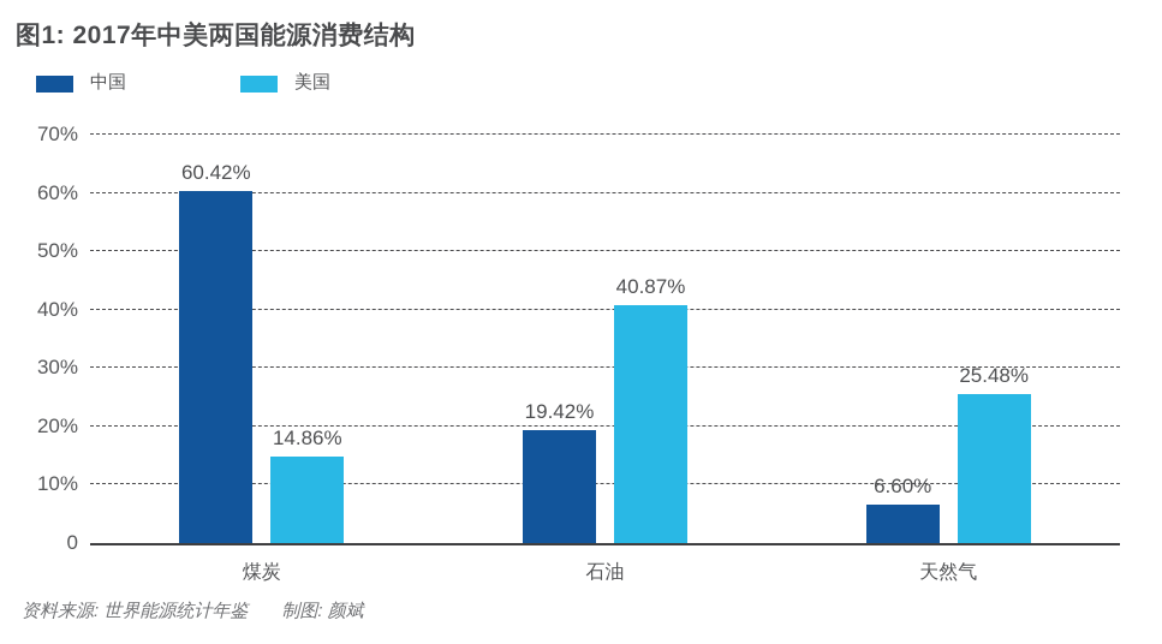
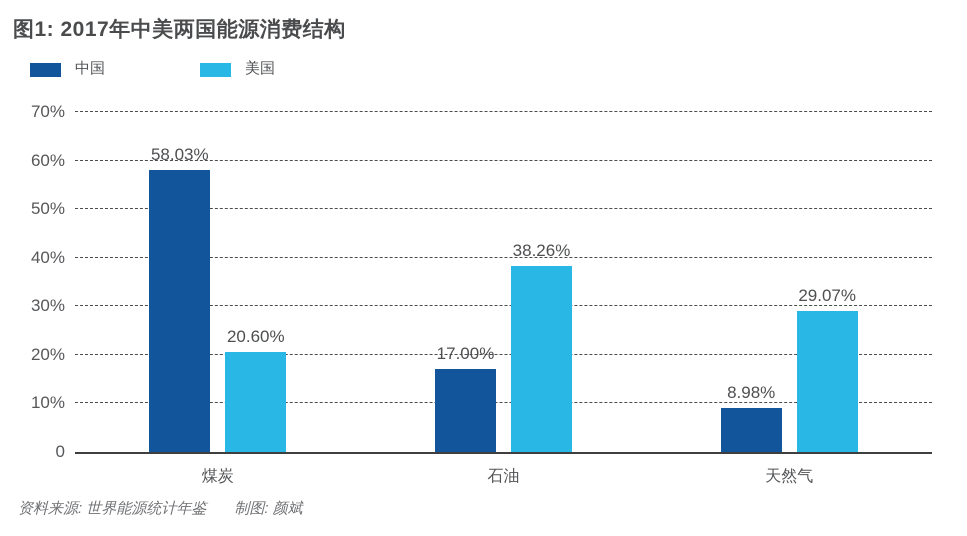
中国/煤炭: 60.42% -> 58.03%
美国/煤炭: 14.86% -> 20.60%
中国/石油: 19.42% -> 17.00%
美国/石油: 40.87% -> 38.26%
中国/天然气: 6.60% -> 8.98%
美国/天然气: 25.48% -> 29.07%
